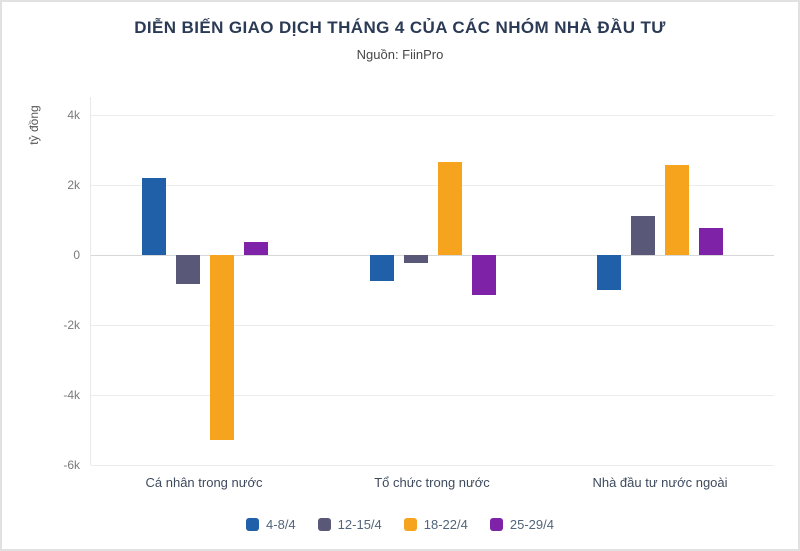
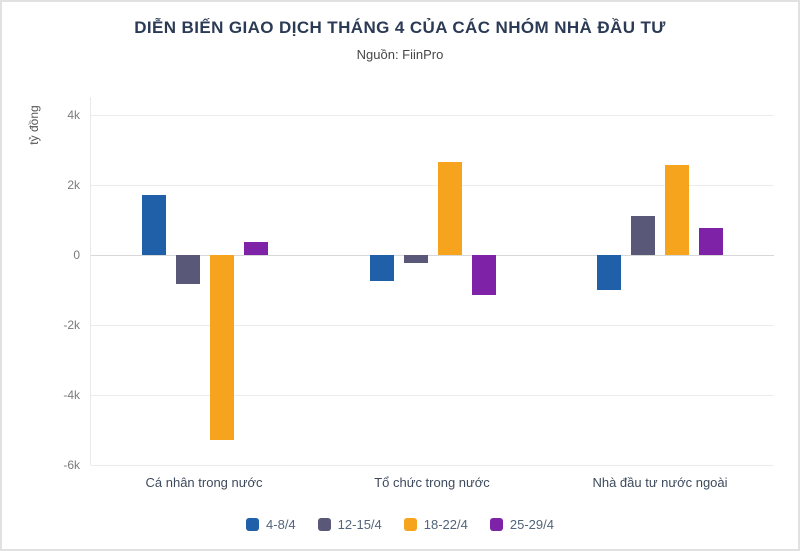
4-8/4/Cá nhân trong nước: 2.2k -> 1.7k
